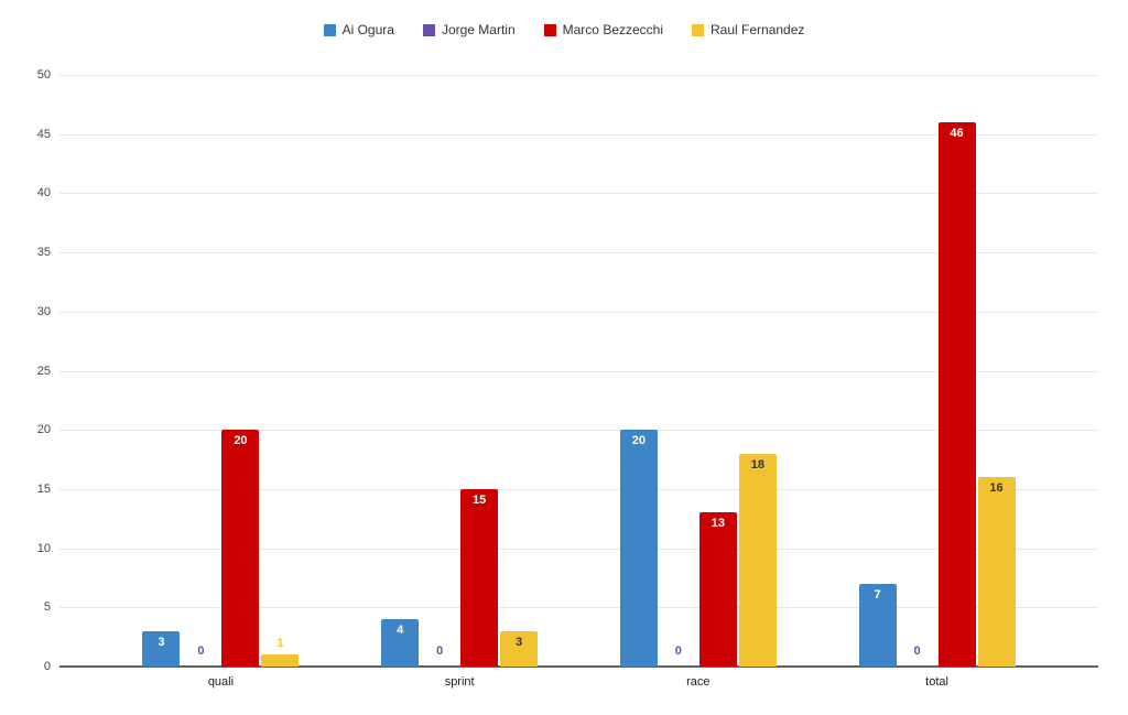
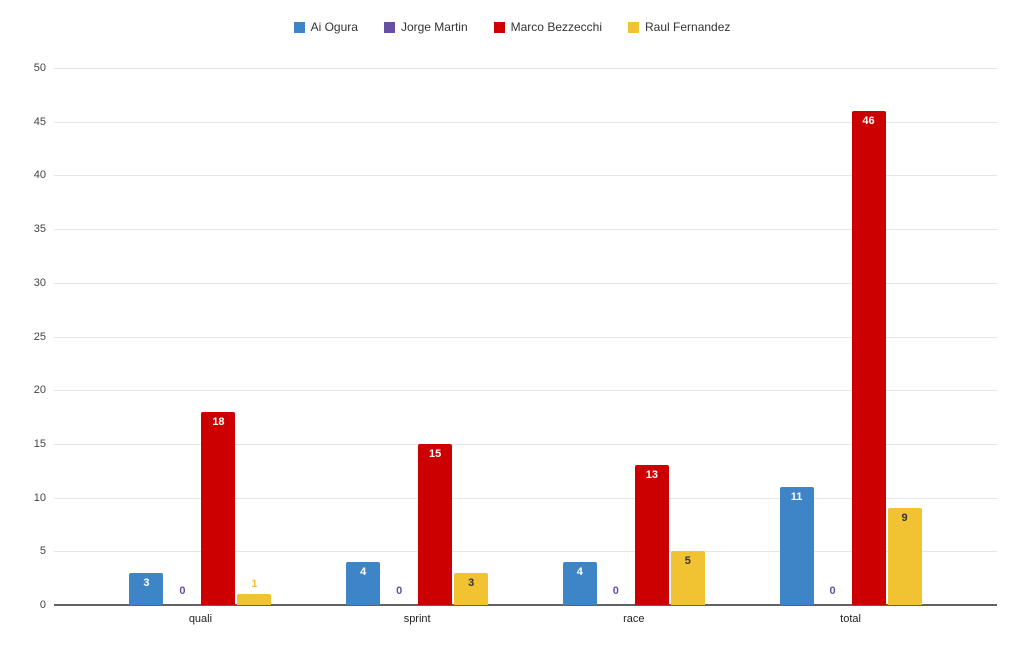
Marco Bezzecchi/quali: 20 -> 18
Ai Ogura/race: 20 -> 4
Raul Fernandez/race: 18 -> 5
Ai Ogura/total: 7 -> 11
Raul Fernandez/total: 16 -> 9
